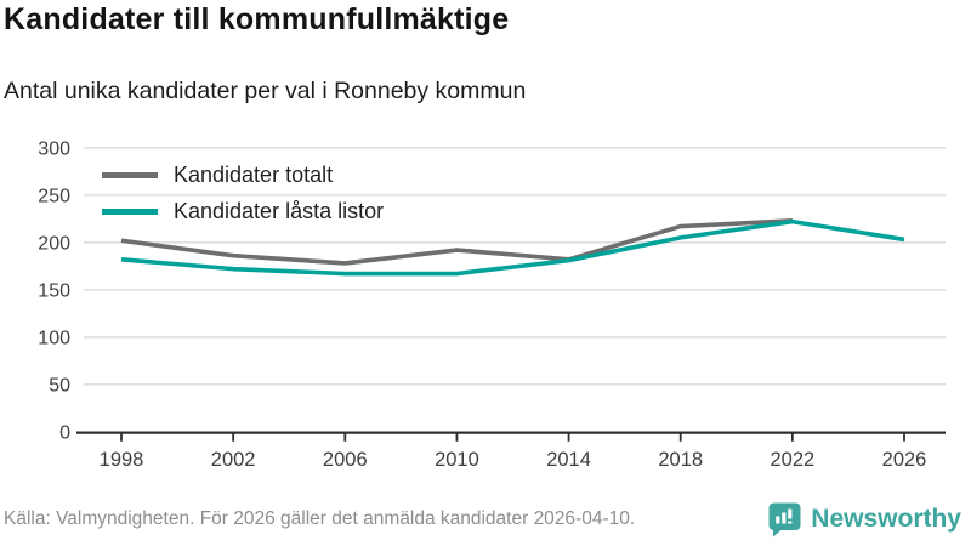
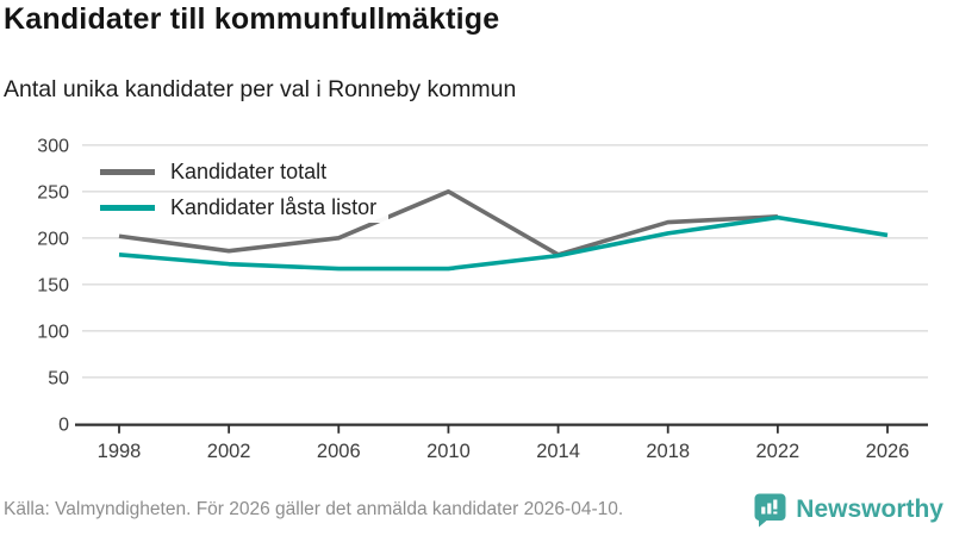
Kandidater totalt/2006: 180 -> 200
Kandidater totalt/2010: 190 -> 250
